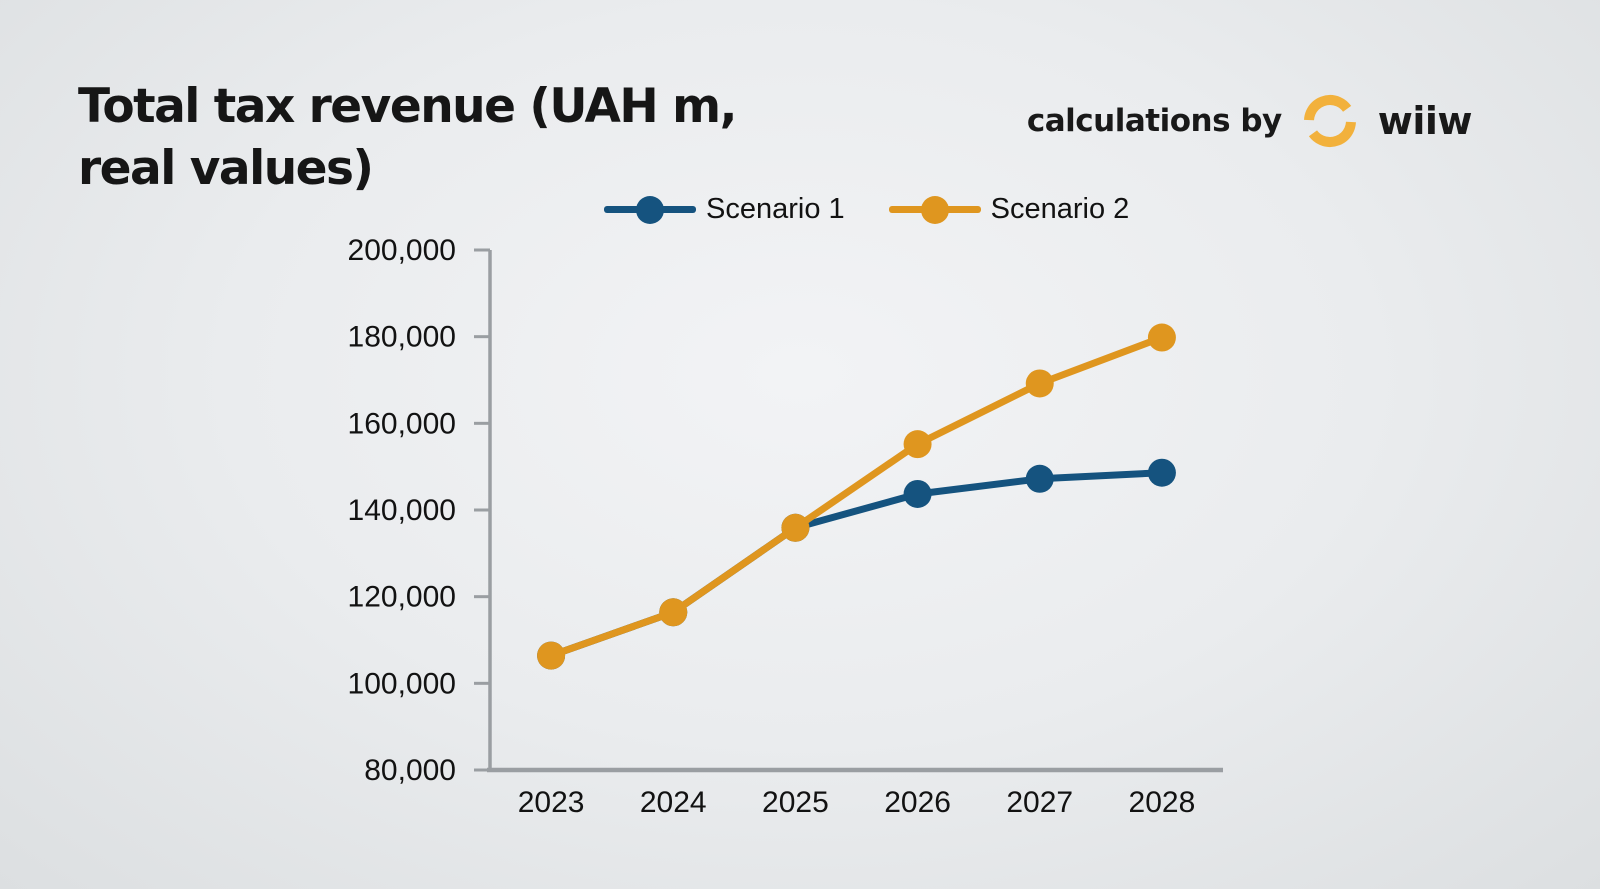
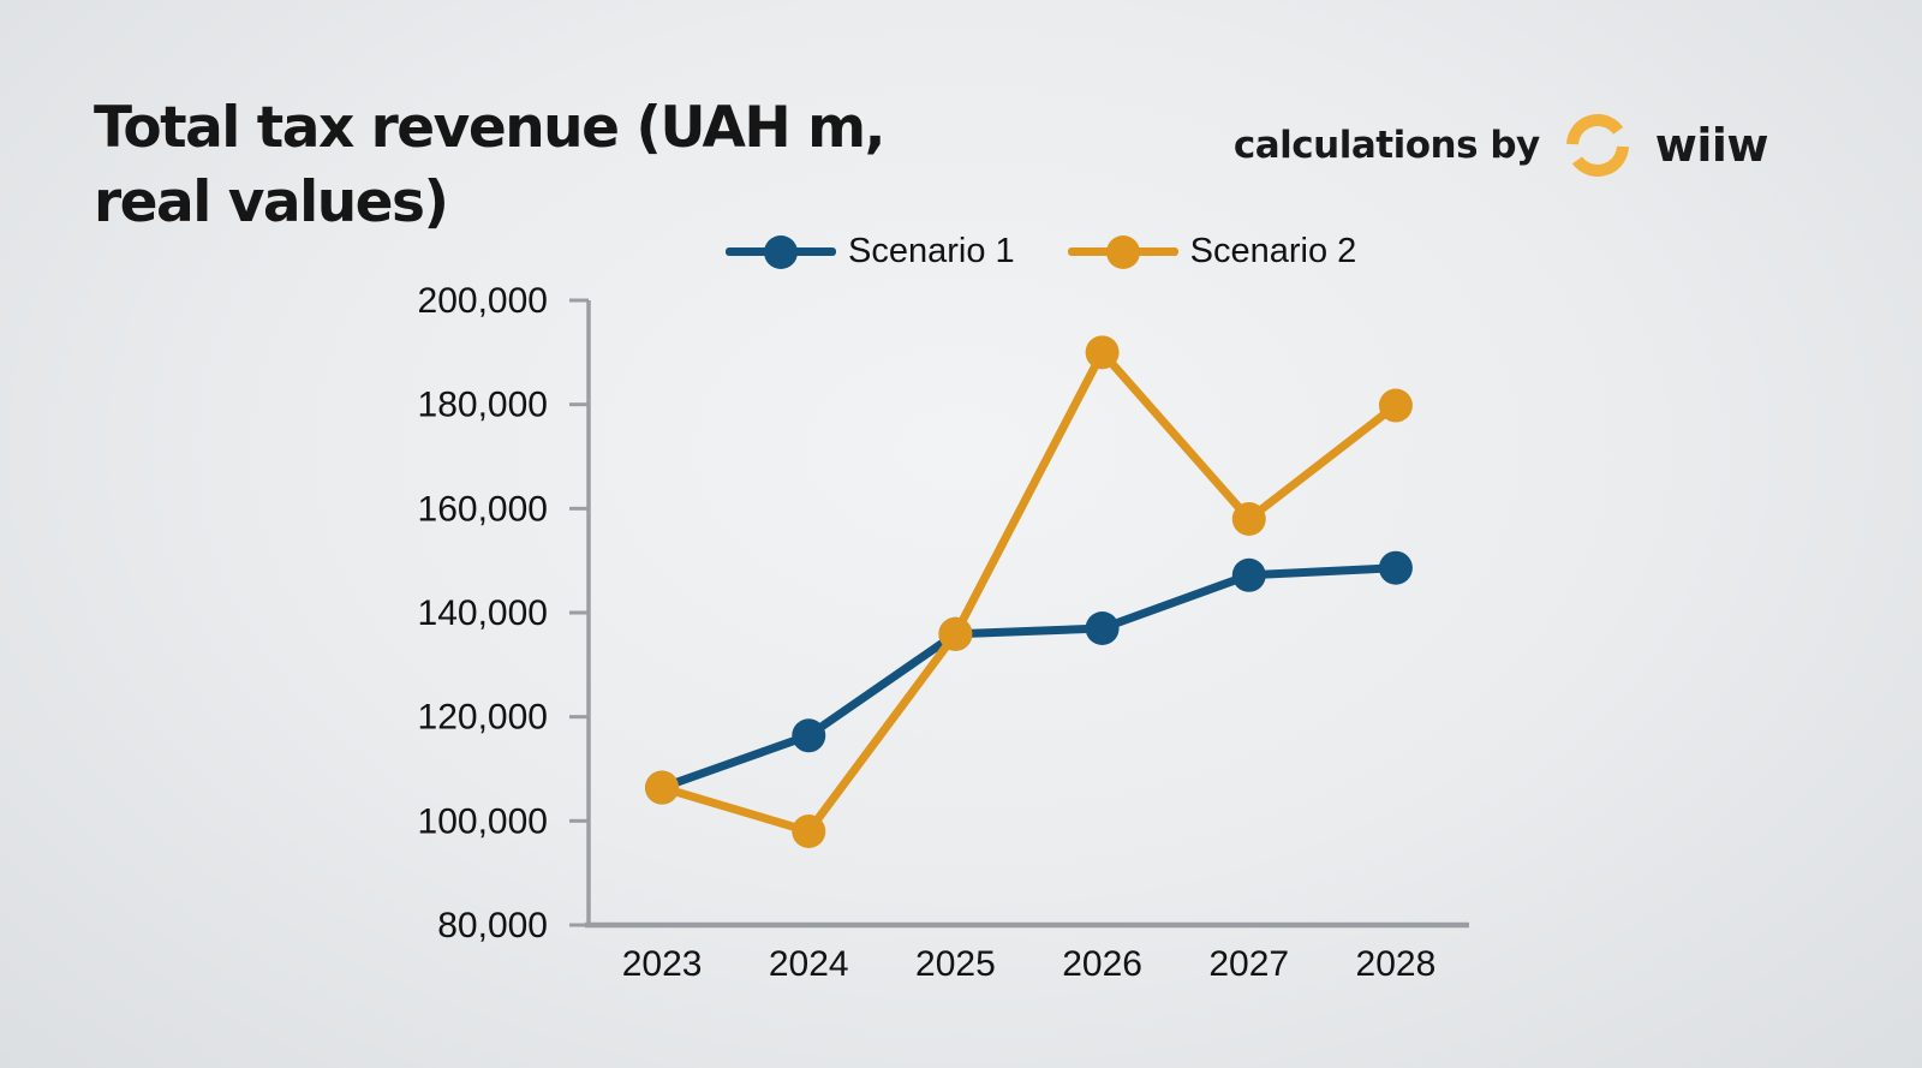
Scenario 2/2024: 116000 -> 98000
Scenario 1/2026: 144000 -> 137000
Scenario 2/2026: 155000 -> 190000
Scenario 2/2027: 169000 -> 158000
